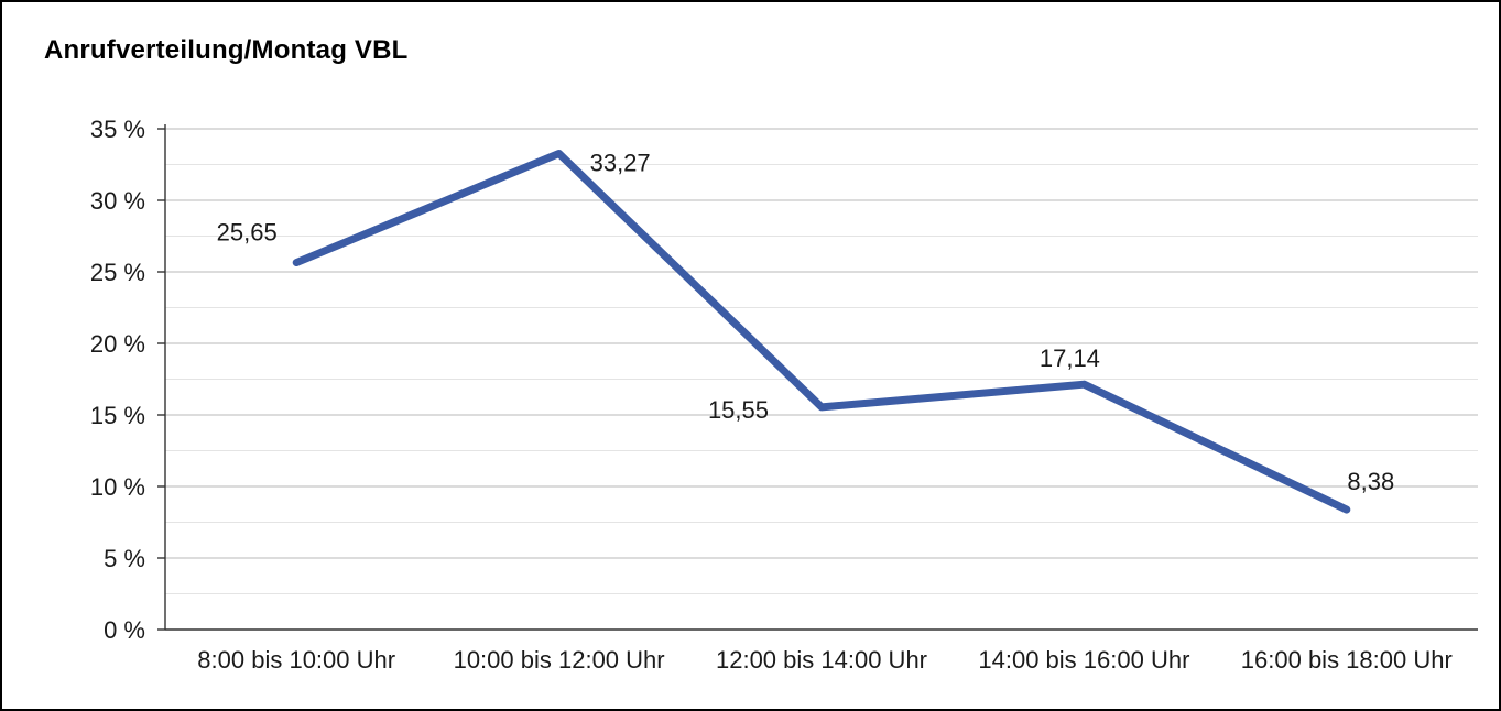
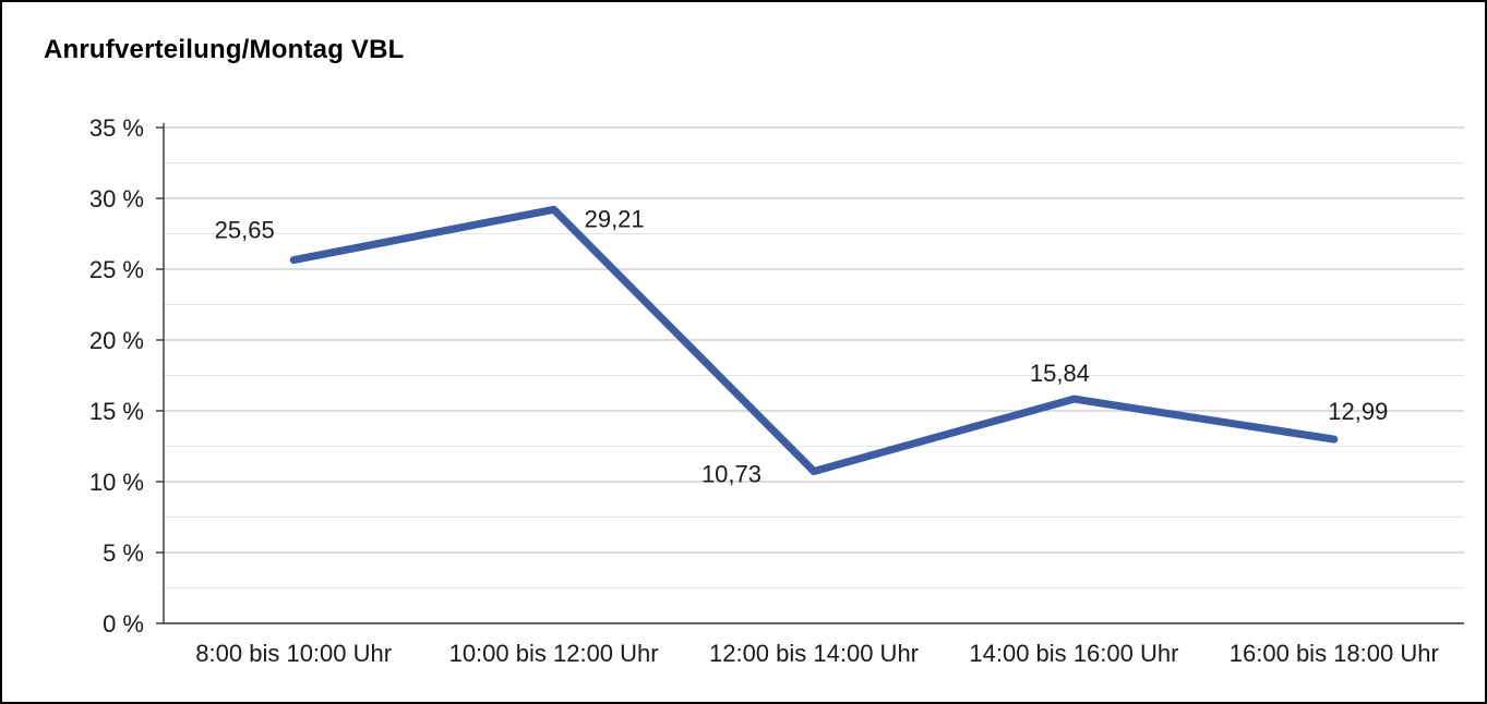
10:00 bis 12:00 Uhr: 33,27 -> 29,21
12:00 bis 14:00 Uhr: 15,55 -> 10,73
14:00 bis 16:00 Uhr: 17,14 -> 15,84
16:00 bis 18:00 Uhr: 8,38 -> 12,99
